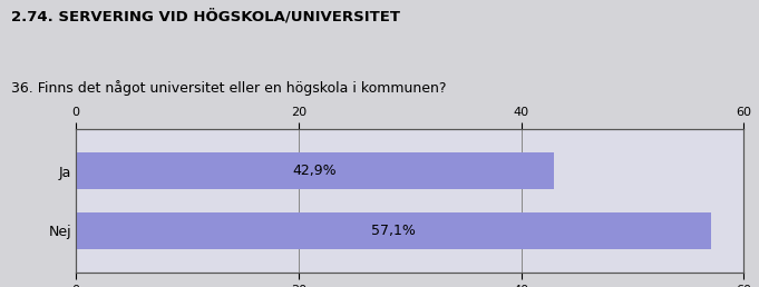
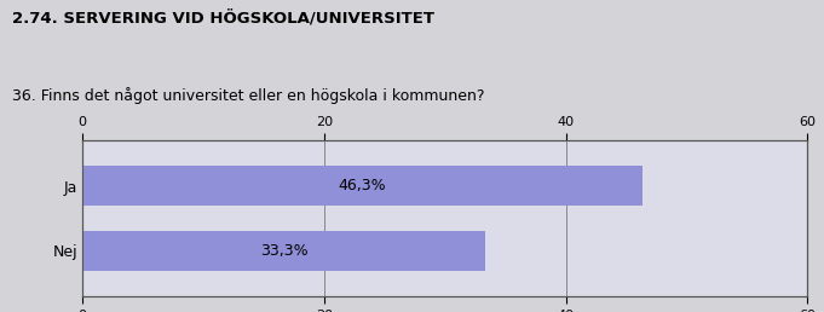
Ja: 42,9% -> 46,3%
Nej: 57,1% -> 33,3%
